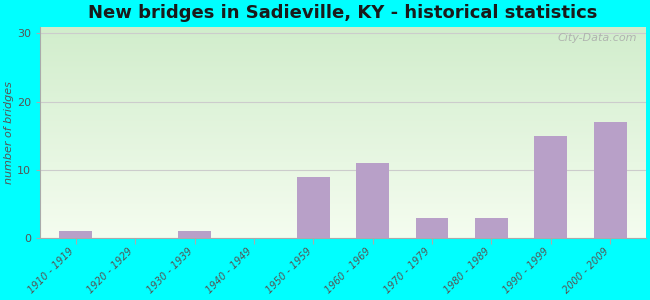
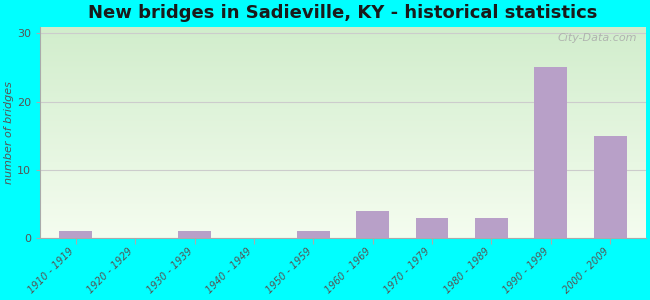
1950 - 1959: 9 -> 1
1960 - 1969: 11 -> 4
1990 - 1999: 15 -> 25
2000 - 2009: 17 -> 15
